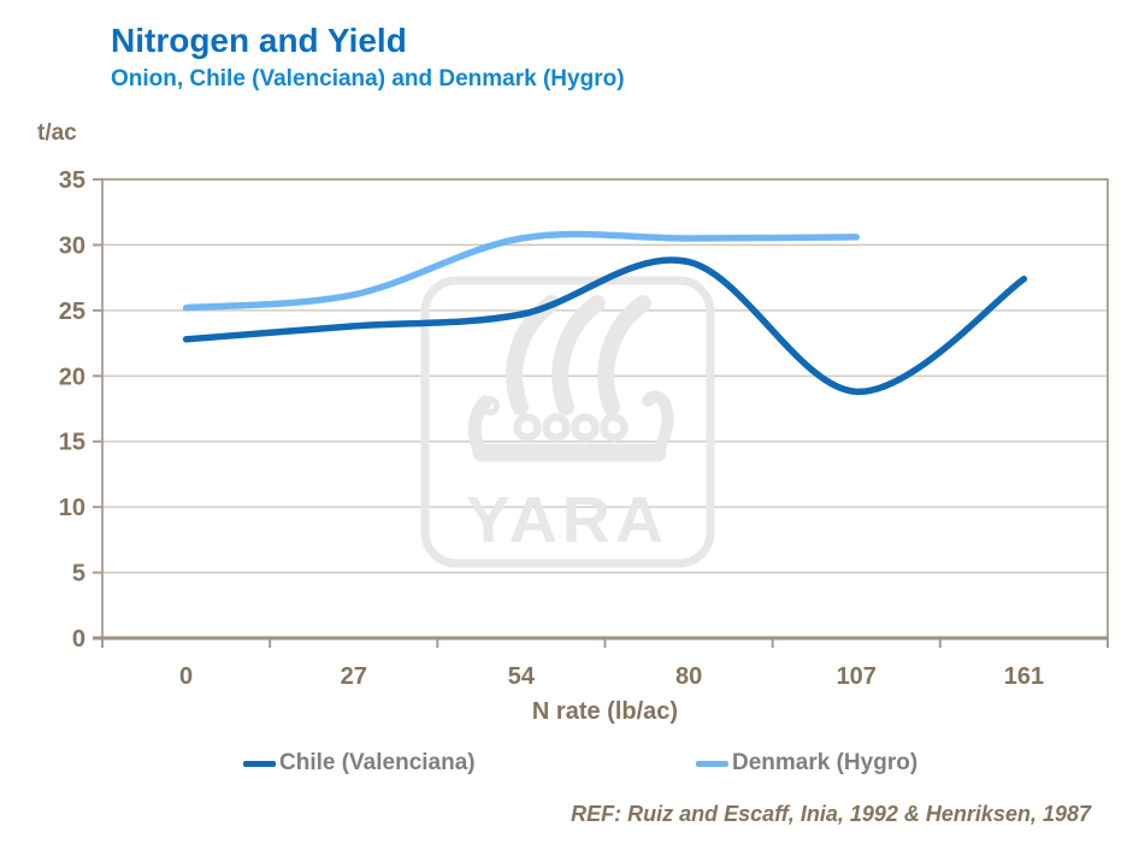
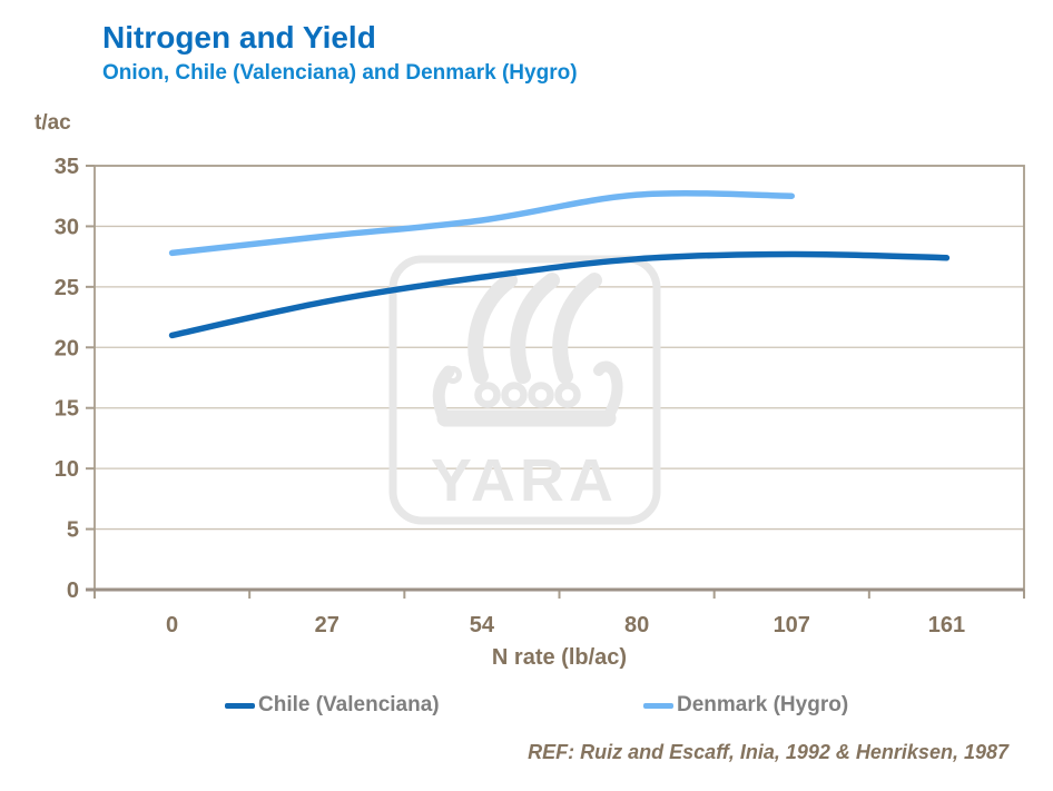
Chile (Valenciana)/0: 22.8 -> 21.0
Denmark (Hygro)/0: 25.2 -> 27.8
Denmark (Hygro)/27: 26.2 -> 29.2
Chile (Valenciana)/54: 24.7 -> 25.8
Chile (Valenciana)/80: 28.7 -> 27.3
Denmark (Hygro)/80: 30.5 -> 32.6
Chile (Valenciana)/107: 18.8 -> 27.7
Denmark (Hygro)/107: 30.6 -> 32.5
